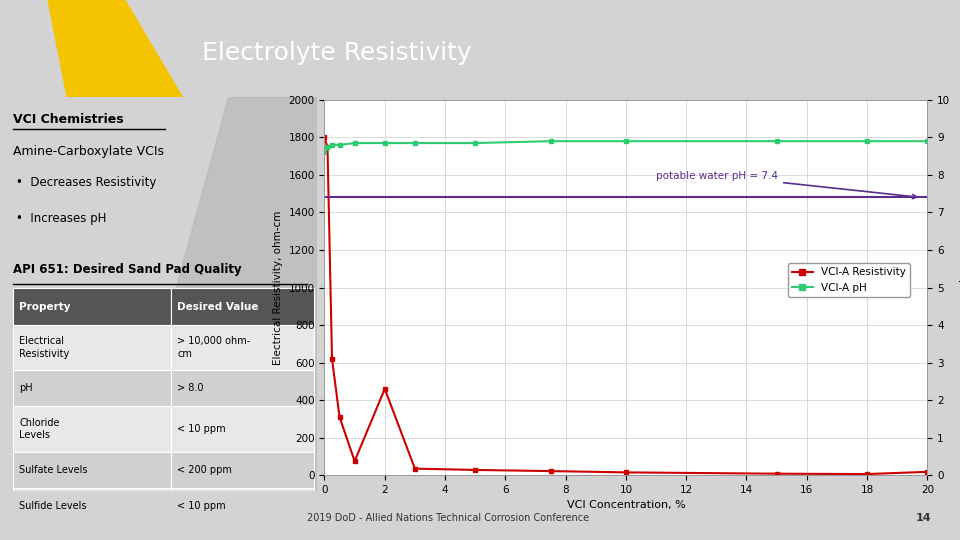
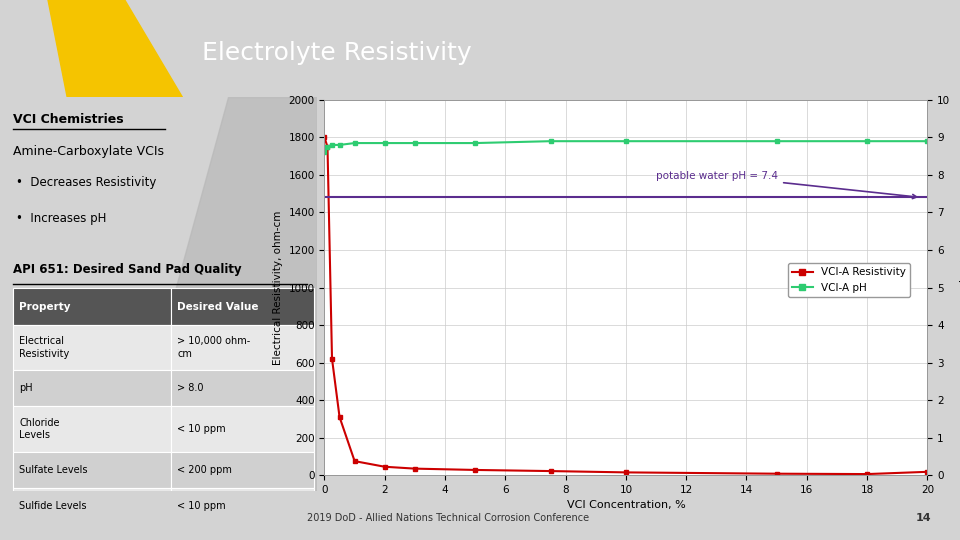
VCI-A Resistivity/2: 460 -> 40
